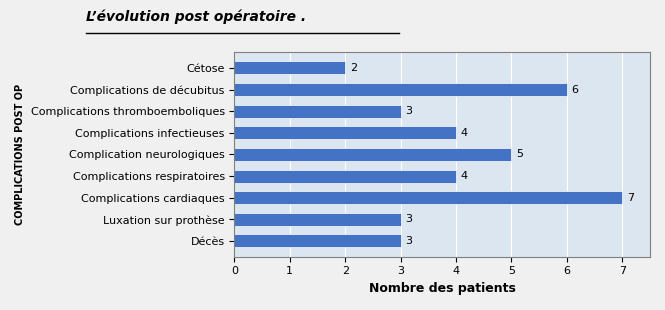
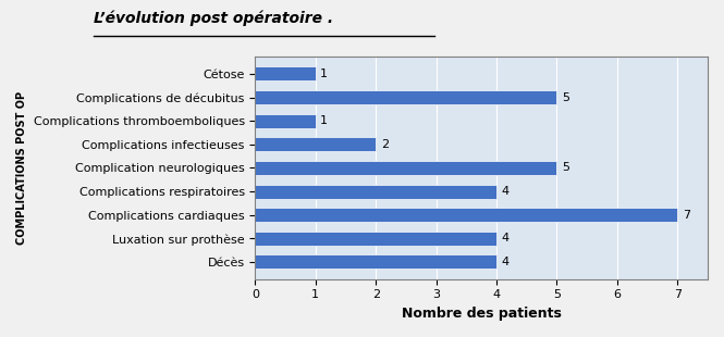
Cétose: 2 -> 1
Complications de décubitus: 6 -> 5
Complications thromboemboliques: 3 -> 1
Complications infectieuses: 4 -> 2
Luxation sur prothèse: 3 -> 4
Décès: 3 -> 4
